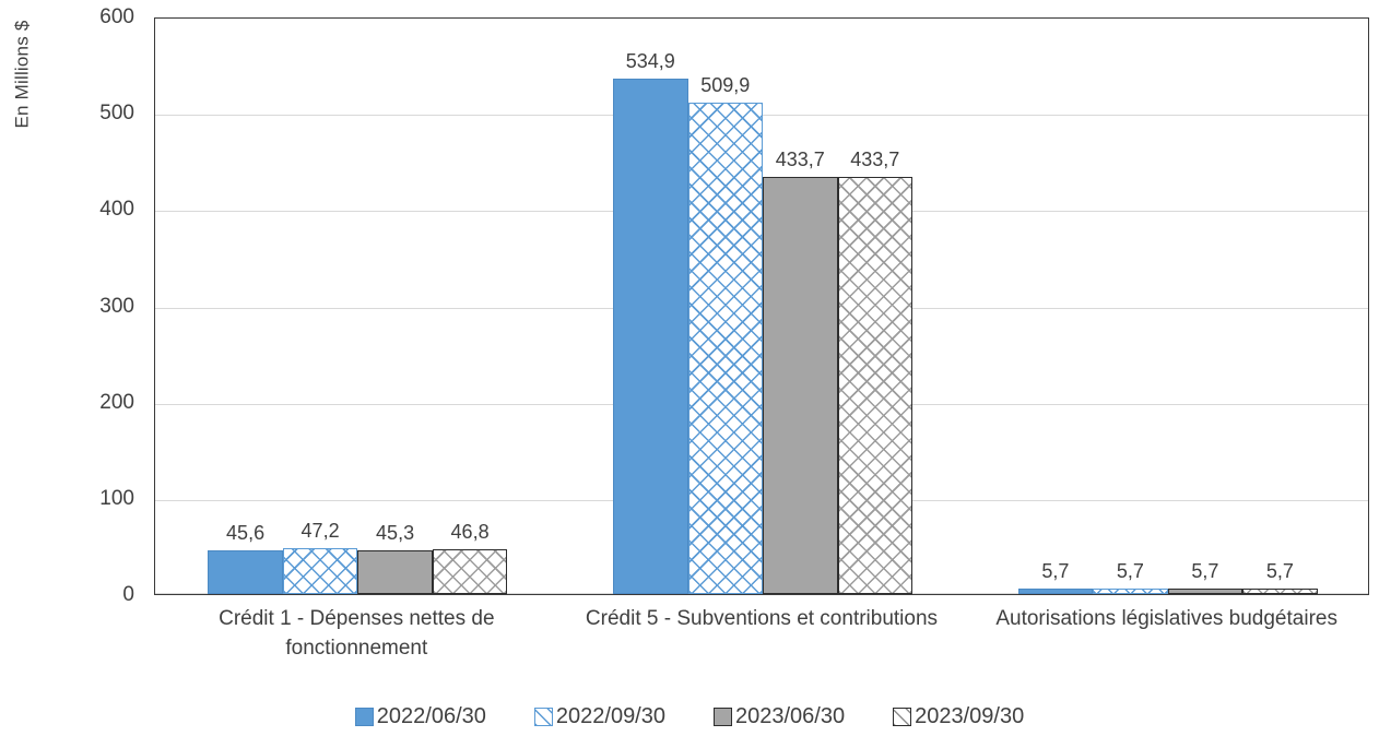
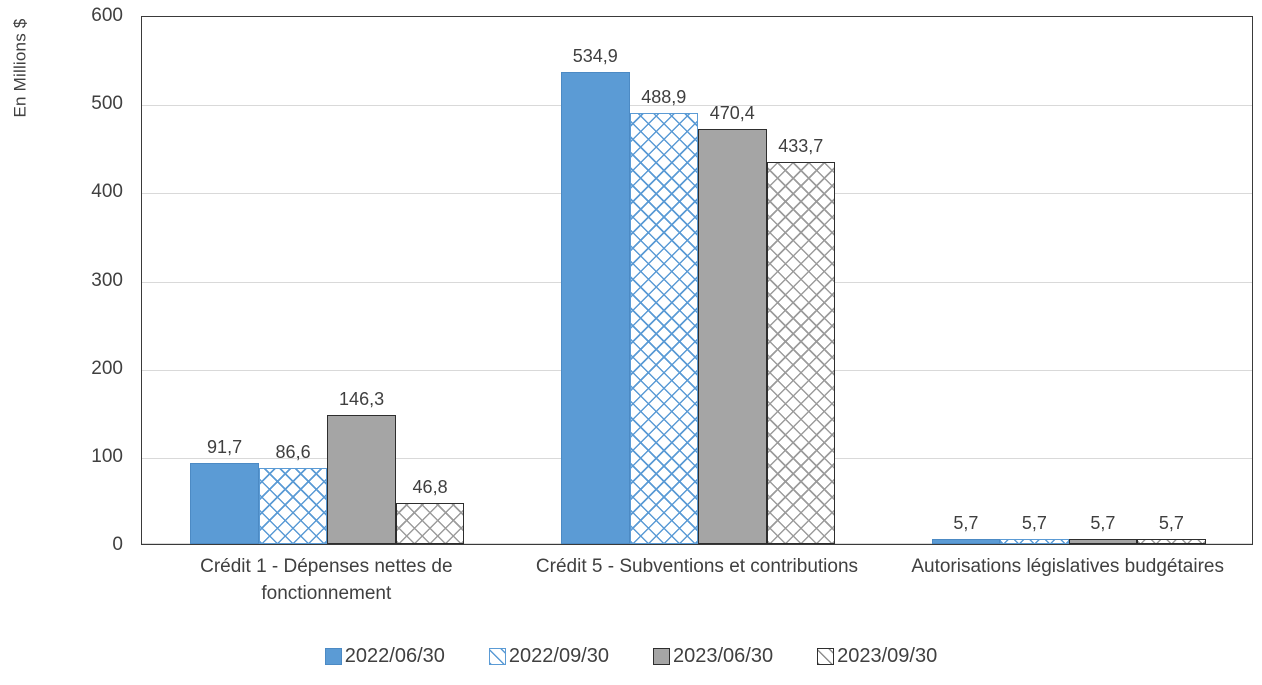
2022/06/30/Crédit 1 - Dépenses nettes de fonctionnement: 45,6 -> 91,7
2022/09/30/Crédit 1 - Dépenses nettes de fonctionnement: 47,2 -> 86,6
2023/06/30/Crédit 1 - Dépenses nettes de fonctionnement: 45,3 -> 146,3
2022/09/30/Crédit 5 - Subventions et contributions: 509,9 -> 488,9
2023/06/30/Crédit 5 - Subventions et contributions: 433,7 -> 470,4
